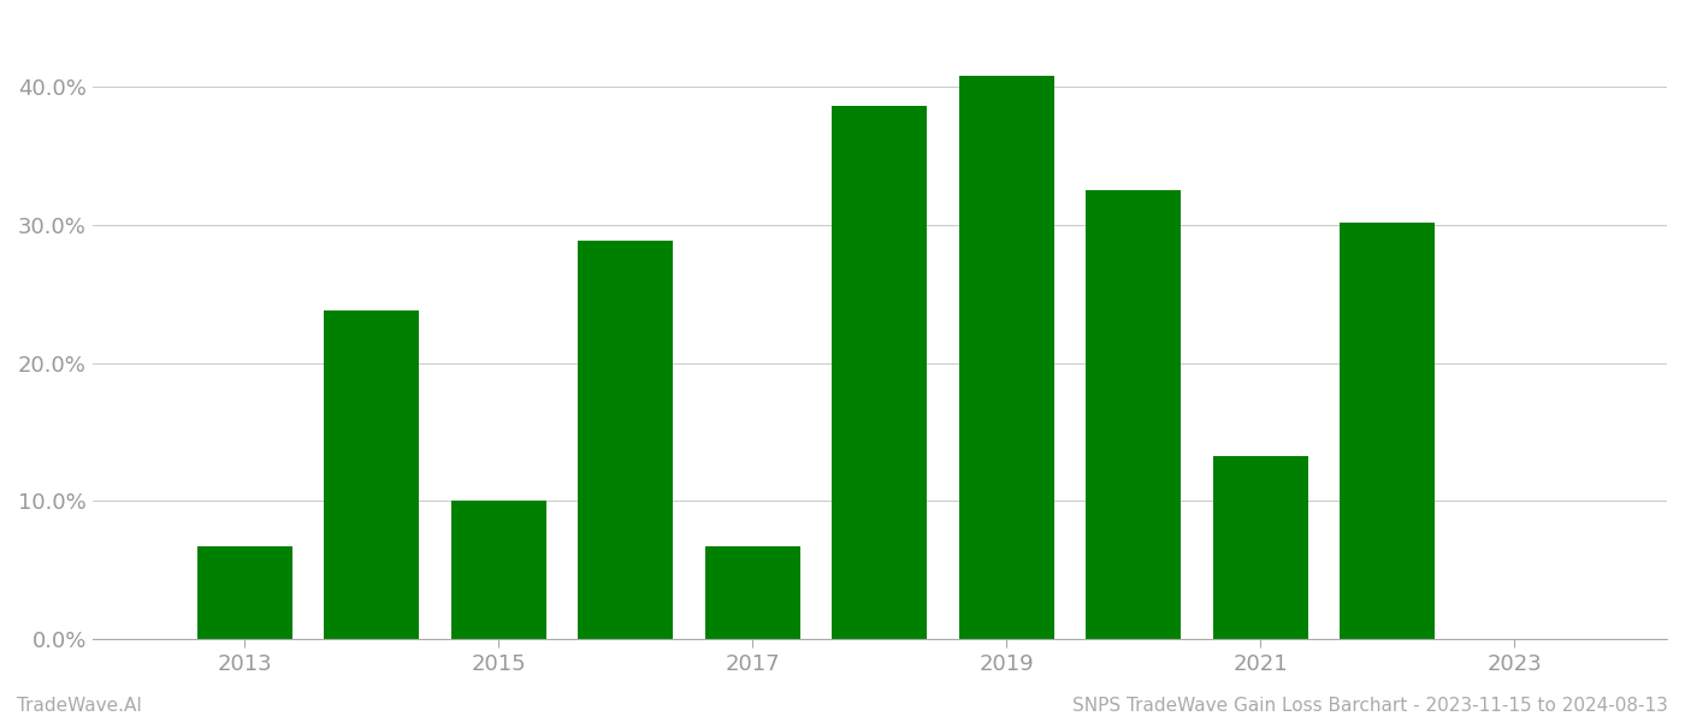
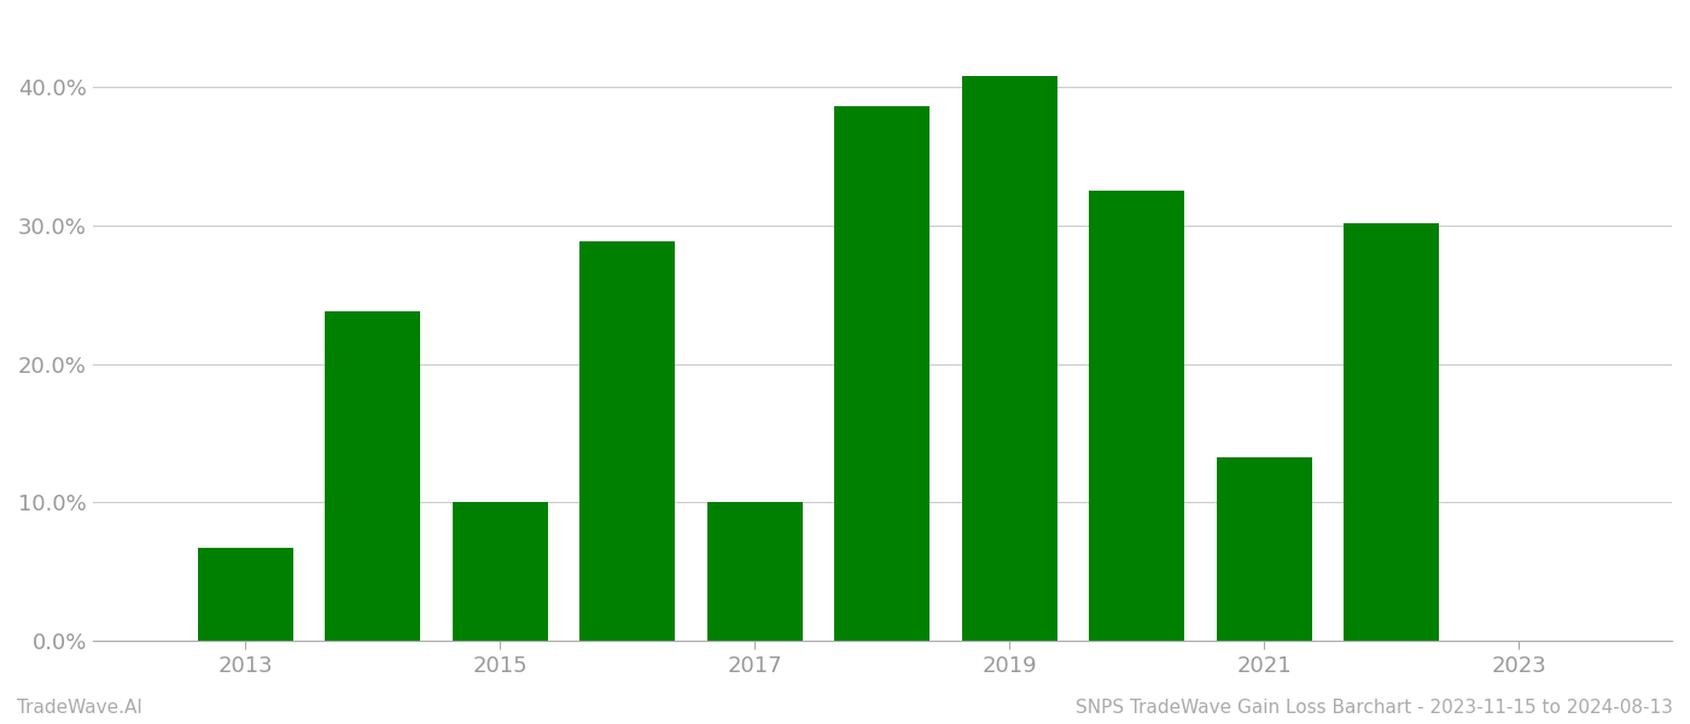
2017: 6.7% -> 10.0%
